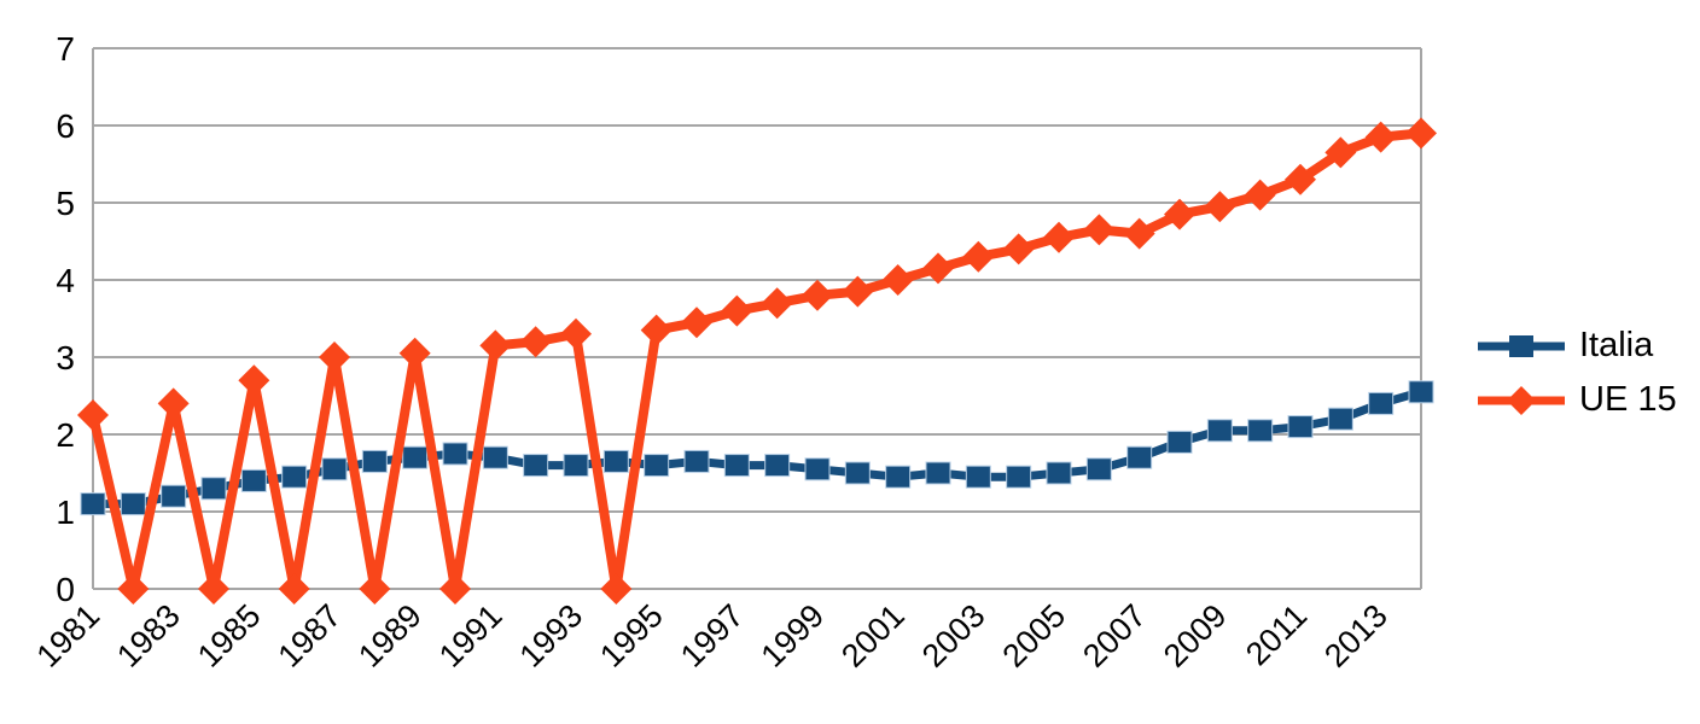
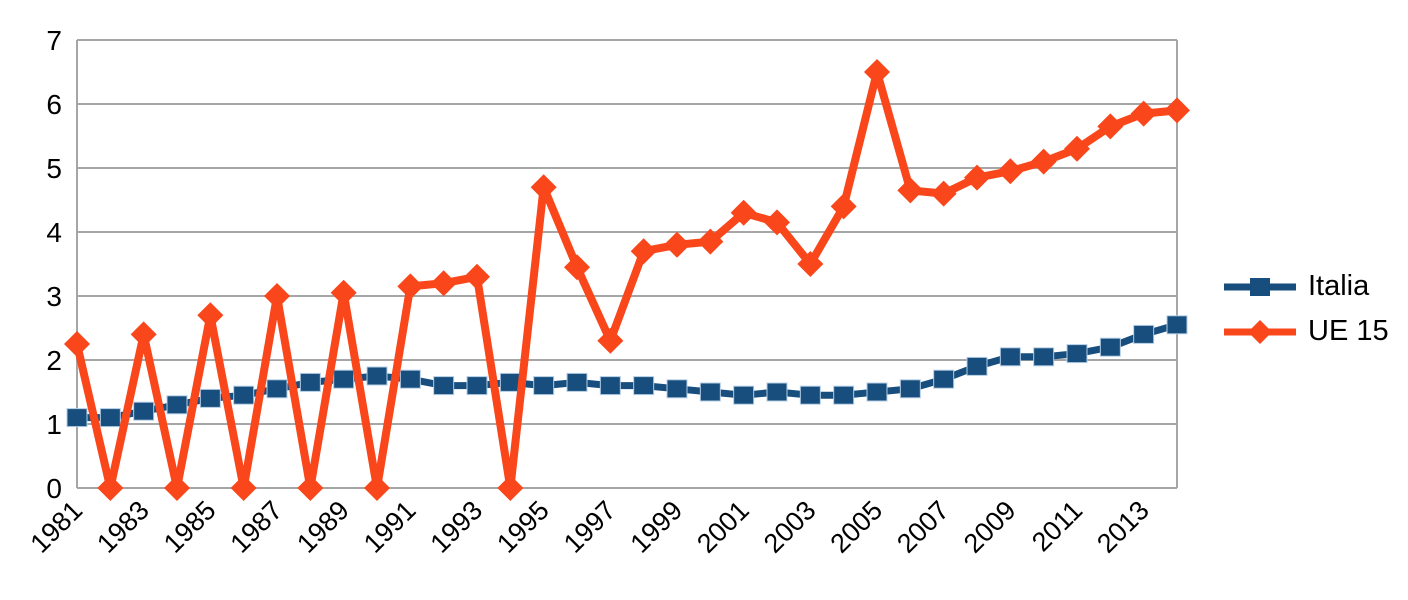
UE 15/1995: 3.4 -> 4.7
UE 15/1997: 3.6 -> 2.3
UE 15/2001: 4.0 -> 4.3
UE 15/2003: 4.3 -> 3.5
UE 15/2005: 4.5 -> 6.5
